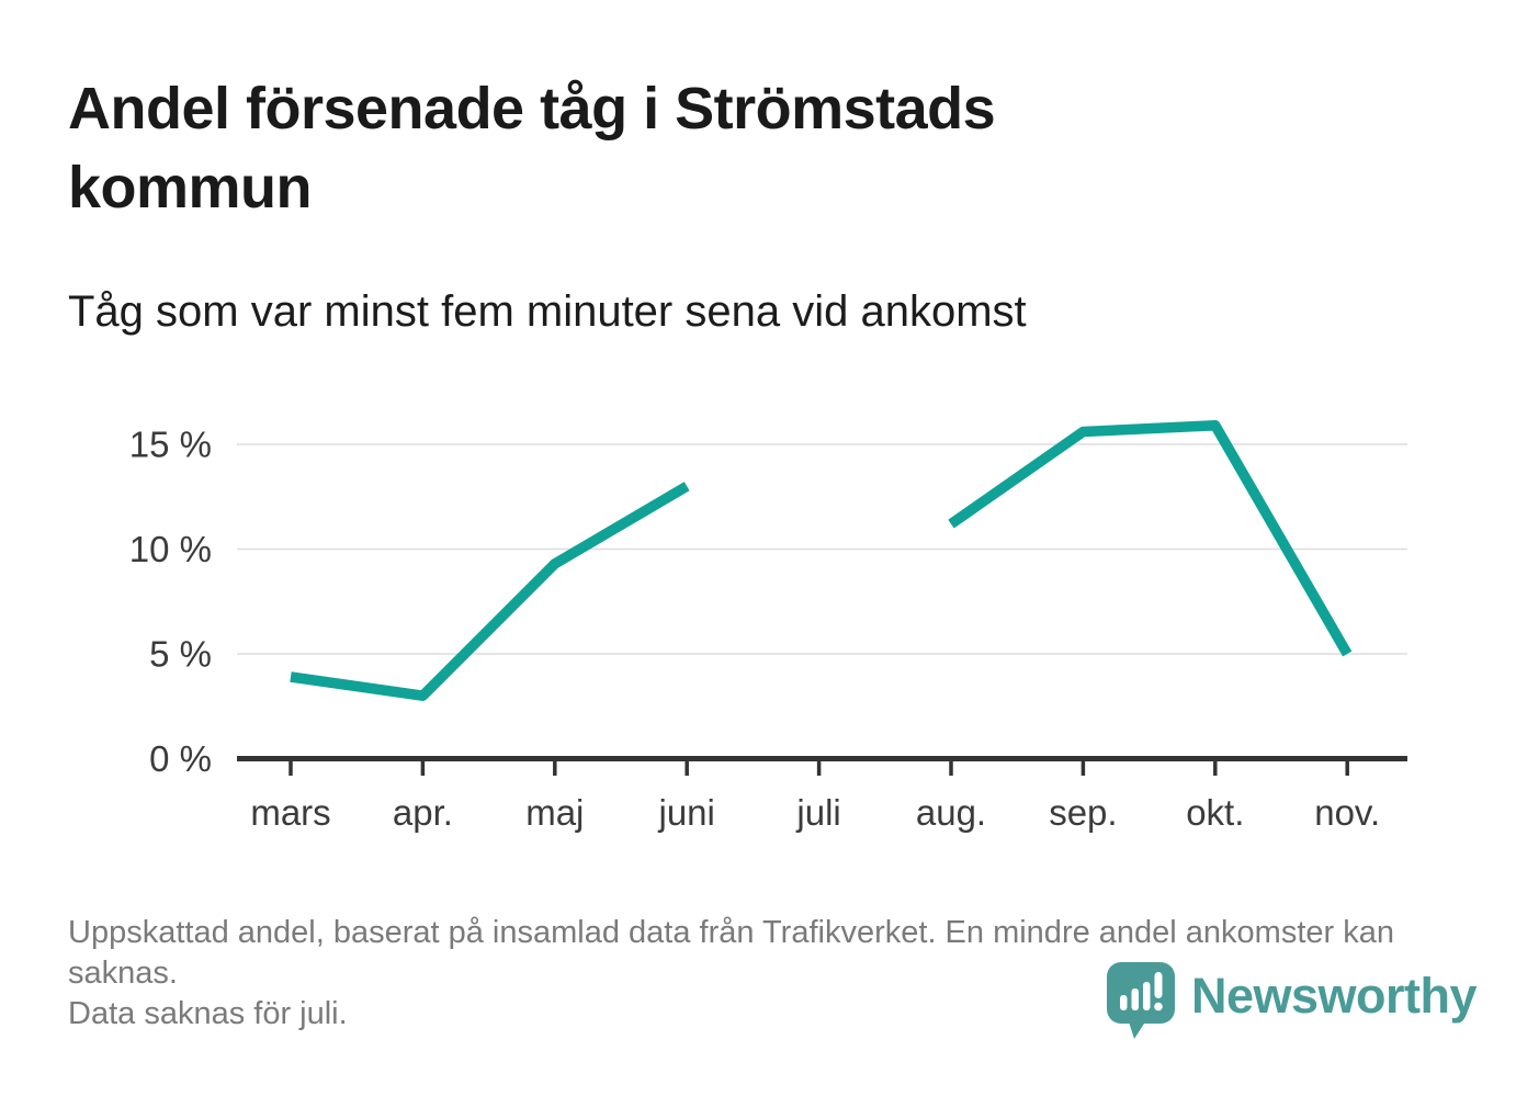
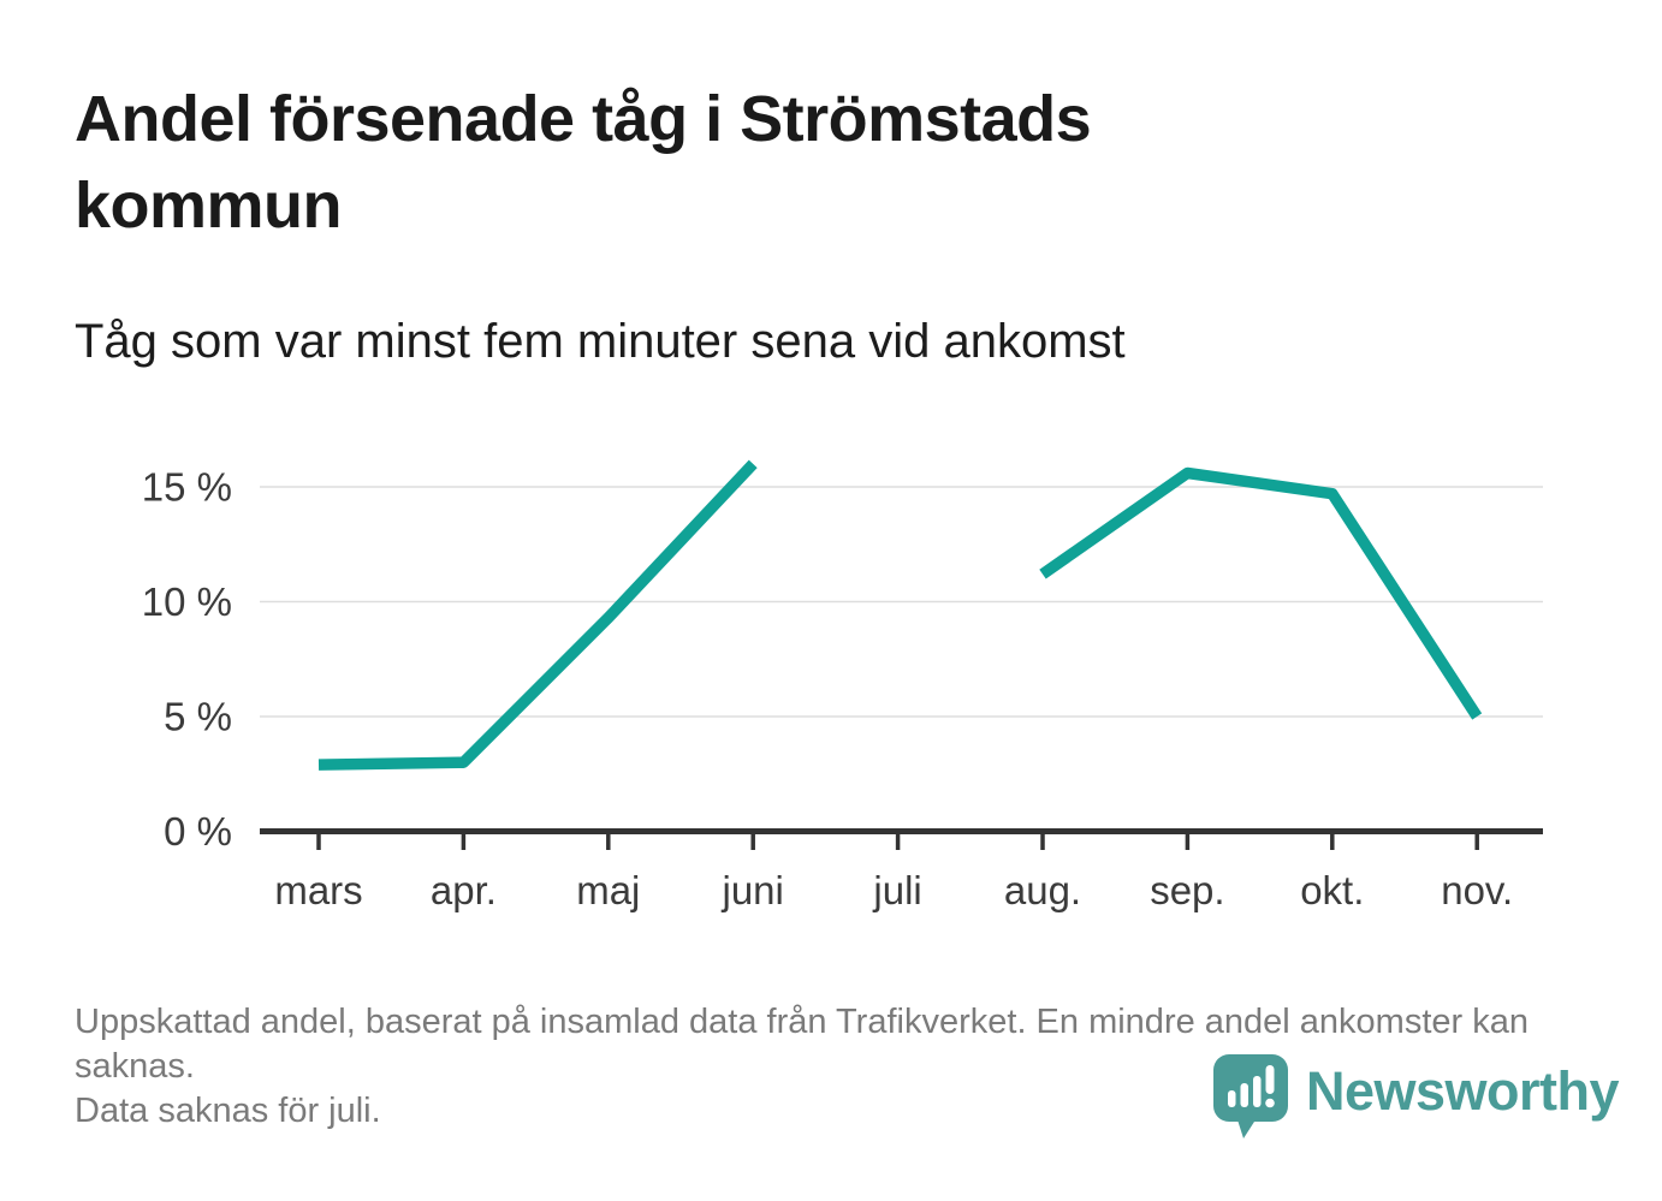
mars: 3.9% -> 2.9%
juni: 13.0% -> 16.0%
okt.: 15.9% -> 14.7%
